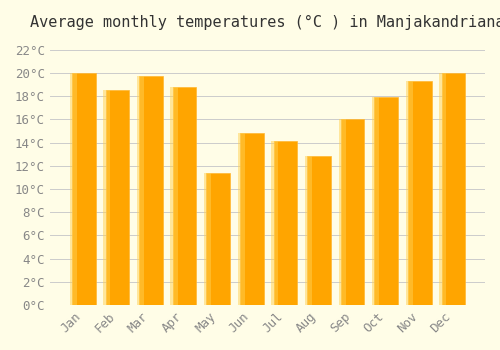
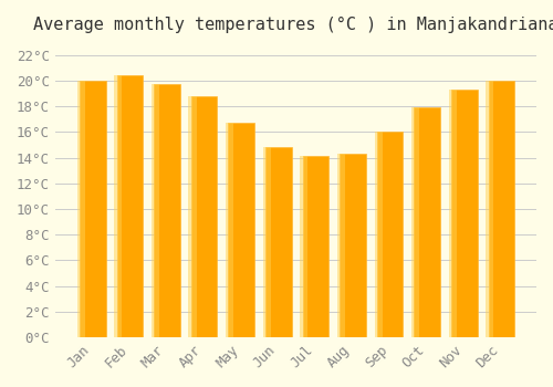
Feb: 18.5°C -> 20.4°C
May: 11.4°C -> 16.7°C
Aug: 12.8°C -> 14.3°C
